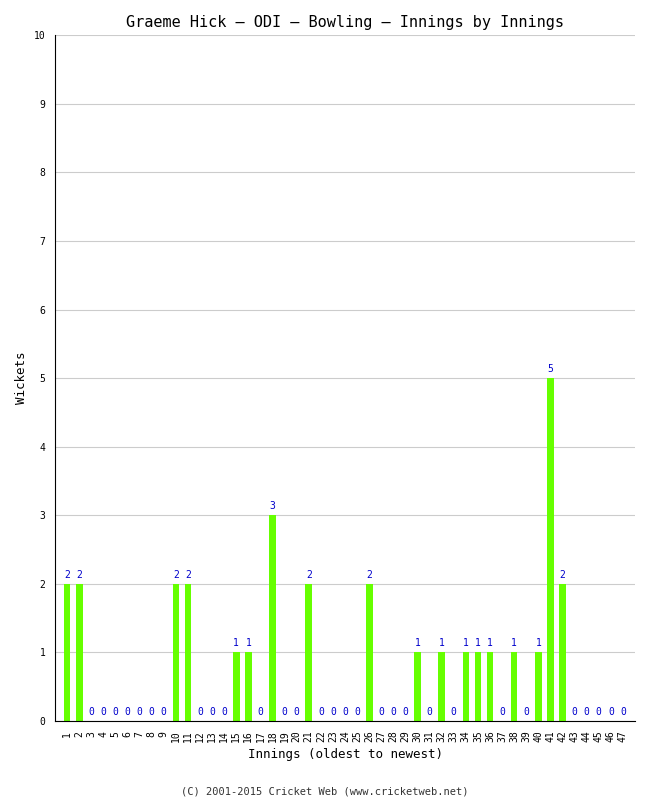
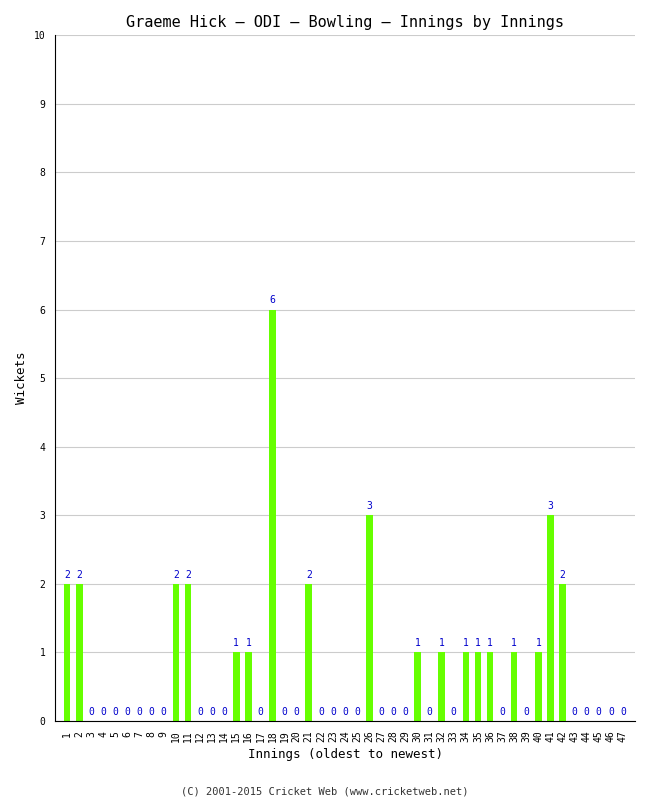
18: 3 -> 6
26: 2 -> 3
41: 5 -> 3
